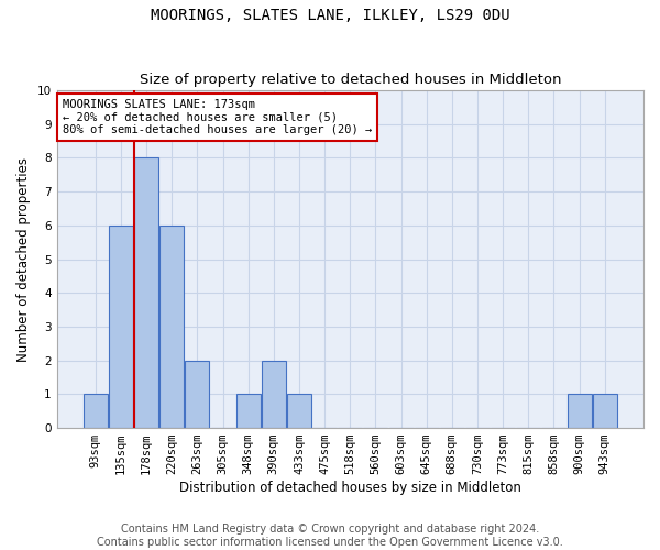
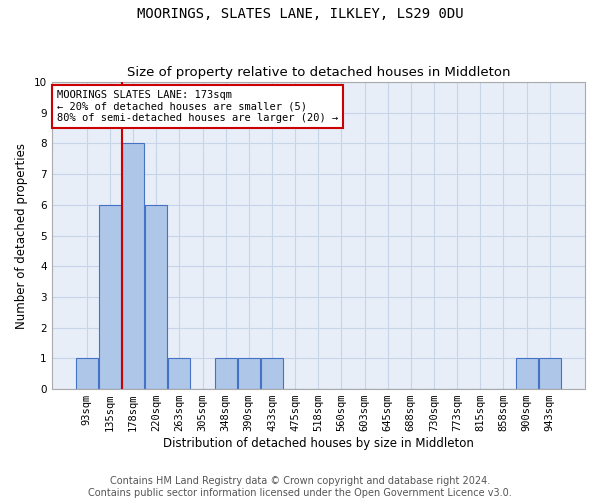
263sqm: 2 -> 1
390sqm: 2 -> 1
